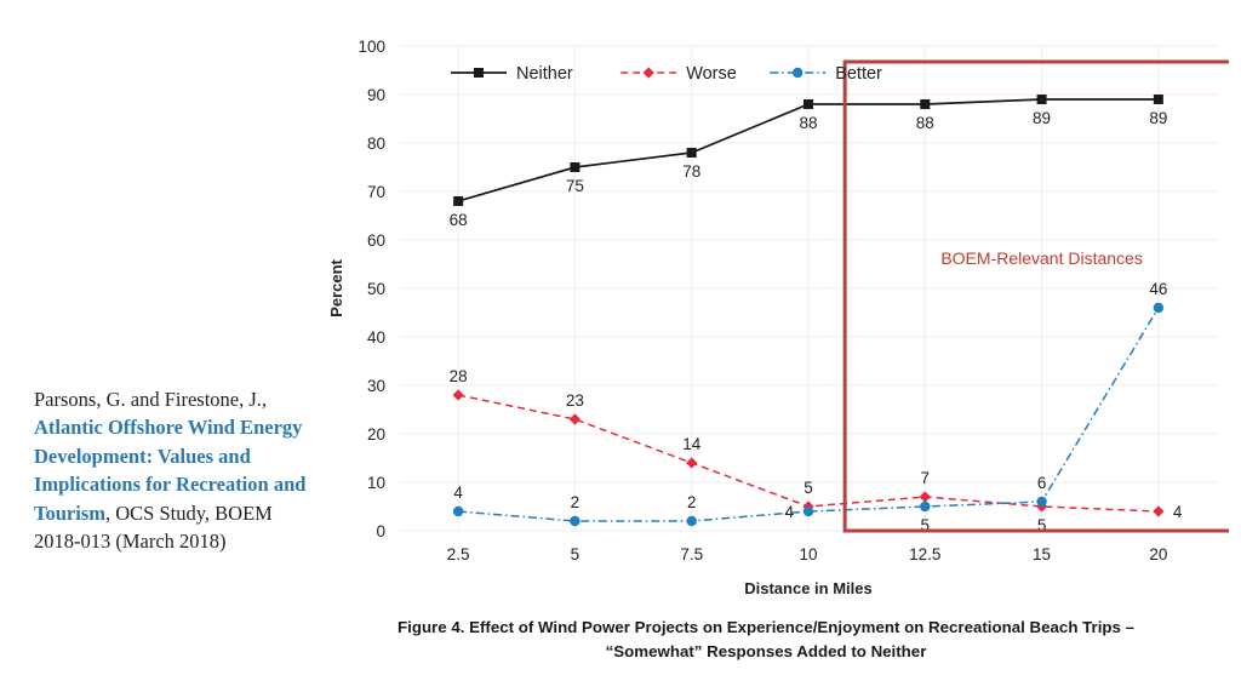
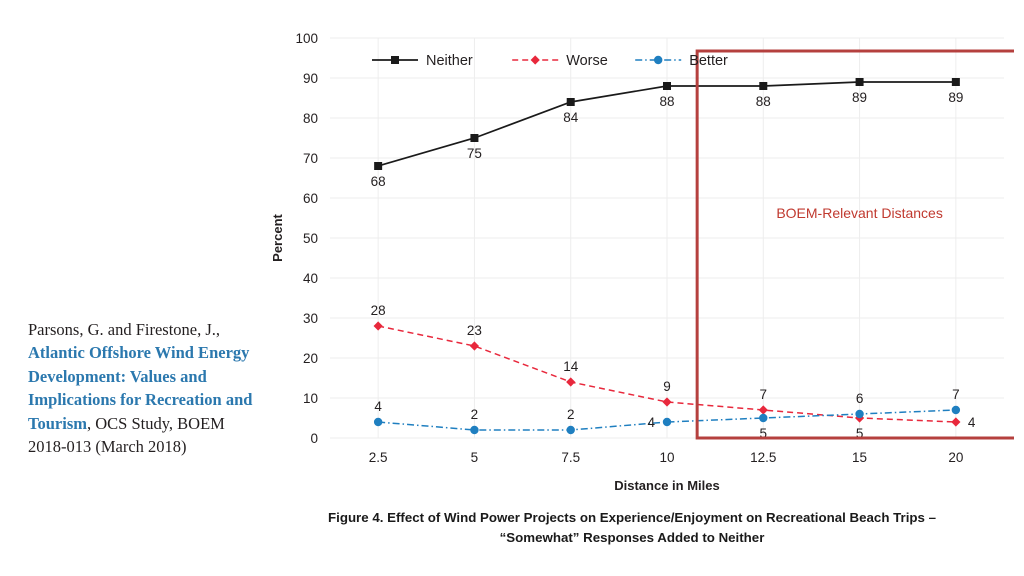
Neither/7.5: 78 -> 84
Worse/10: 5 -> 9
Better/20: 46 -> 7
